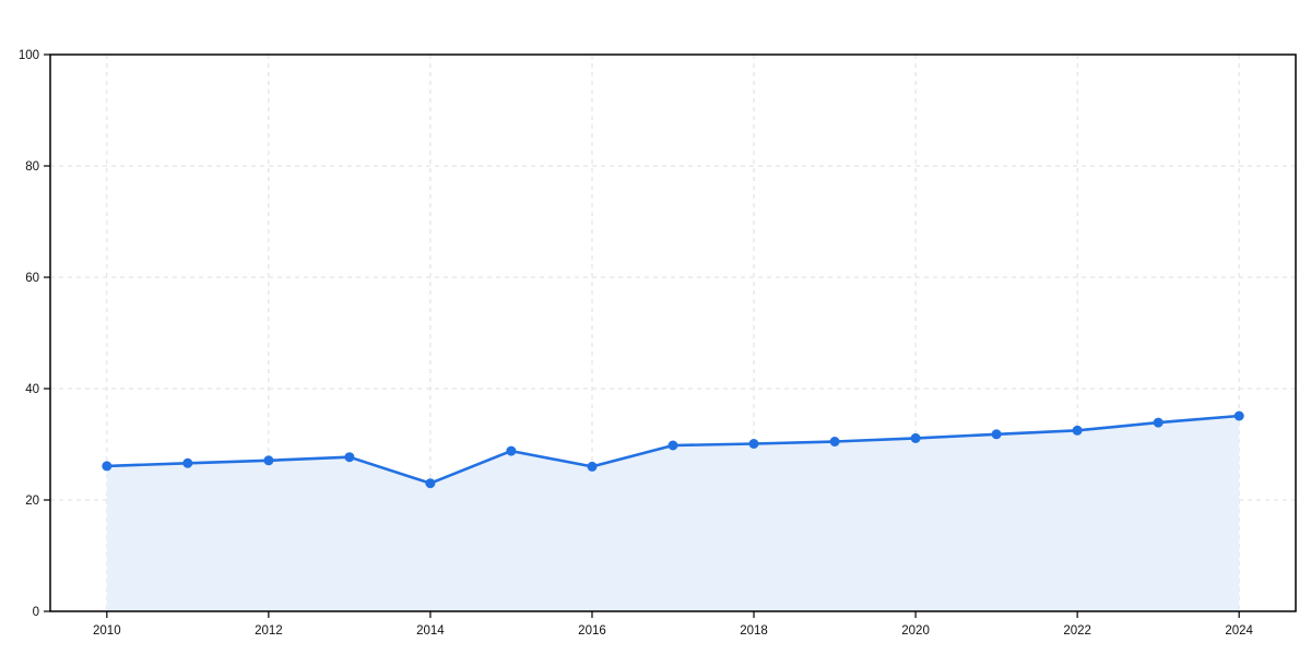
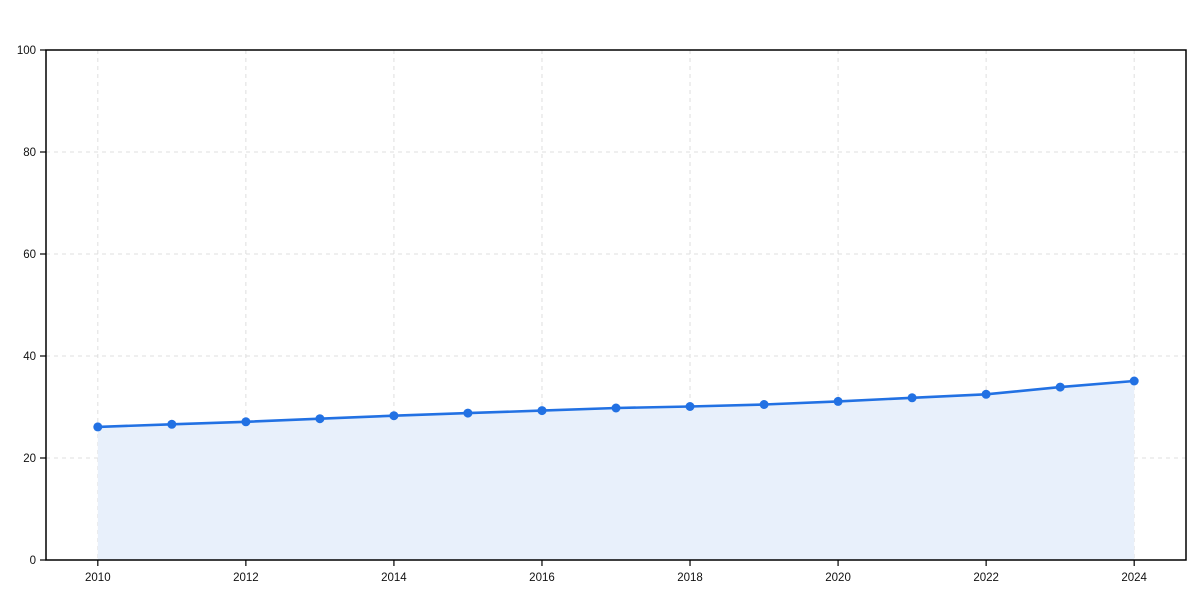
2014: 23 -> 28
2016: 26 -> 29
